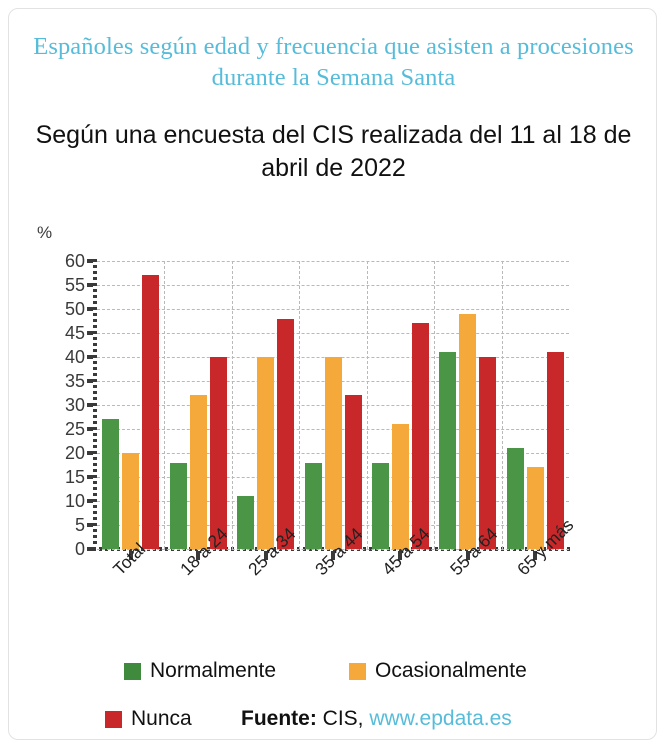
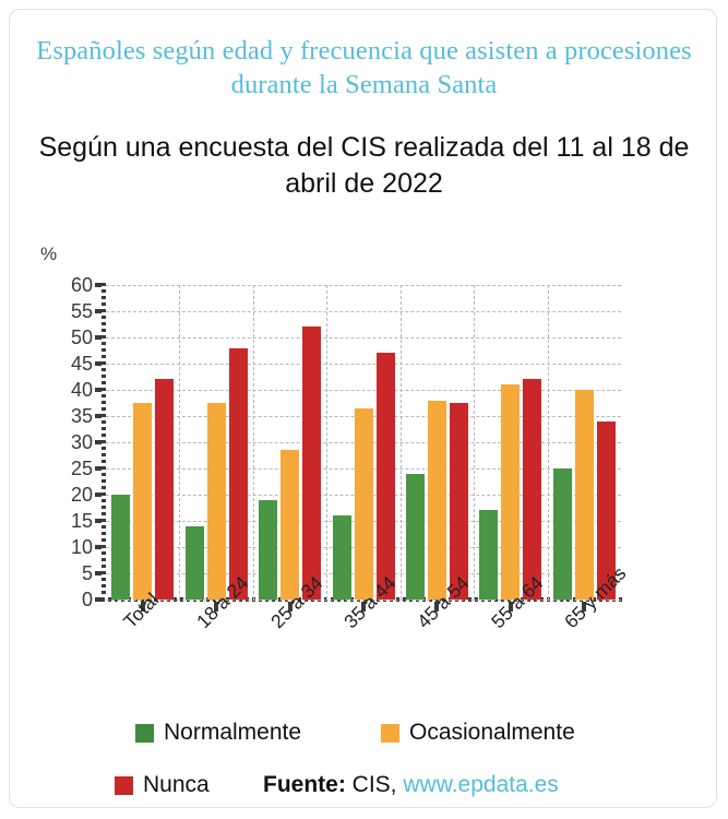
Normalmente/Total: 27 -> 20
Ocasionalmente/Total: 20 -> 38
Nunca/Total: 57 -> 42
Normalmente/18 a 24: 18 -> 14
Ocasionalmente/18 a 24: 32 -> 38
Nunca/18 a 24: 40 -> 48
Normalmente/25 a 34: 11 -> 19
Ocasionalmente/25 a 34: 40 -> 28
Nunca/25 a 34: 48 -> 52
Normalmente/35 a 44: 18 -> 16
Ocasionalmente/35 a 44: 40 -> 36
Nunca/35 a 44: 32 -> 47
Normalmente/45 a 54: 18 -> 24
Ocasionalmente/45 a 54: 26 -> 38
Nunca/45 a 54: 47 -> 38
Normalmente/55 a 64: 41 -> 17
Ocasionalmente/55 a 64: 49 -> 41
Nunca/55 a 64: 40 -> 42
Normalmente/65 y más: 21 -> 25
Ocasionalmente/65 y más: 17 -> 40
Nunca/65 y más: 41 -> 34
